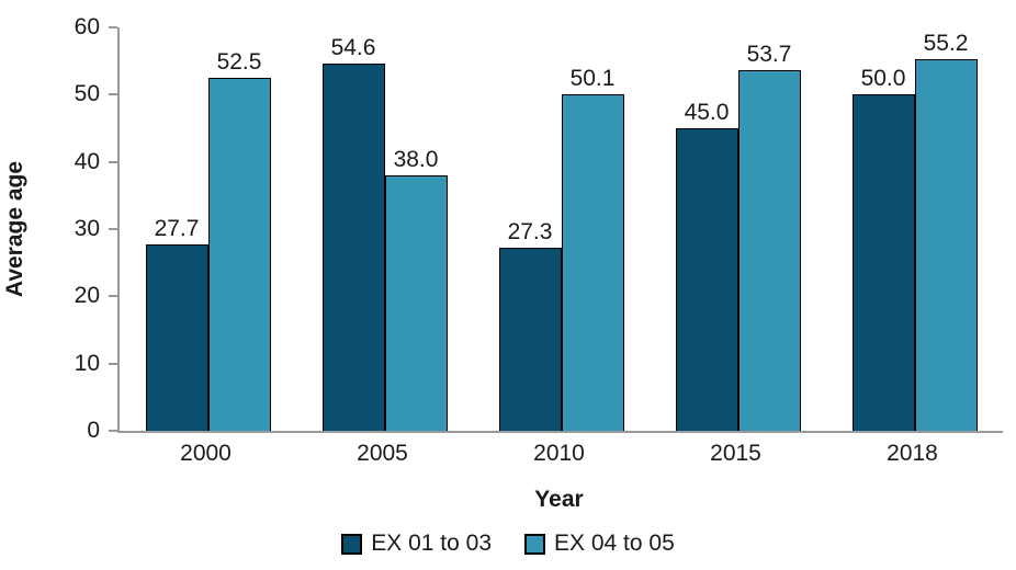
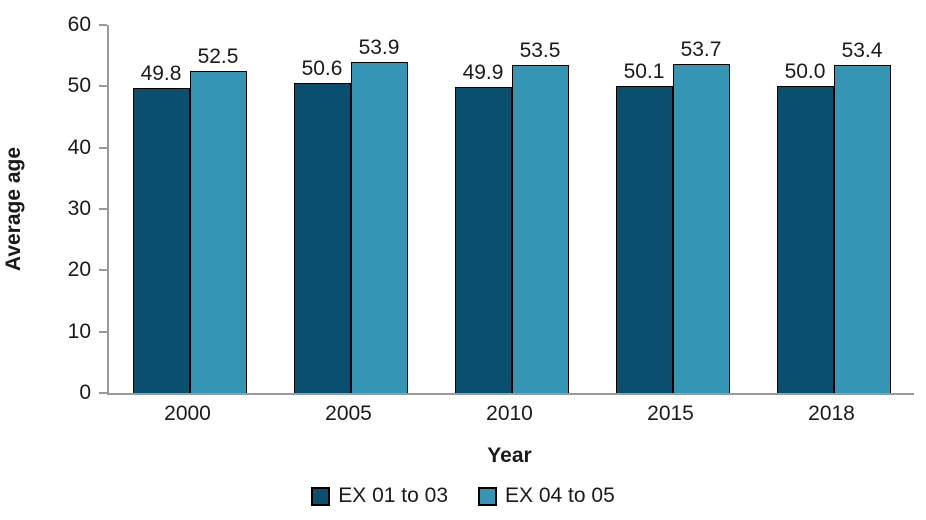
EX 01 to 03/2000: 27.7 -> 49.8
EX 01 to 03/2005: 54.6 -> 50.6
EX 04 to 05/2005: 38.0 -> 53.9
EX 01 to 03/2010: 27.3 -> 49.9
EX 04 to 05/2010: 50.1 -> 53.5
EX 01 to 03/2015: 45.0 -> 50.1
EX 04 to 05/2018: 55.2 -> 53.4
